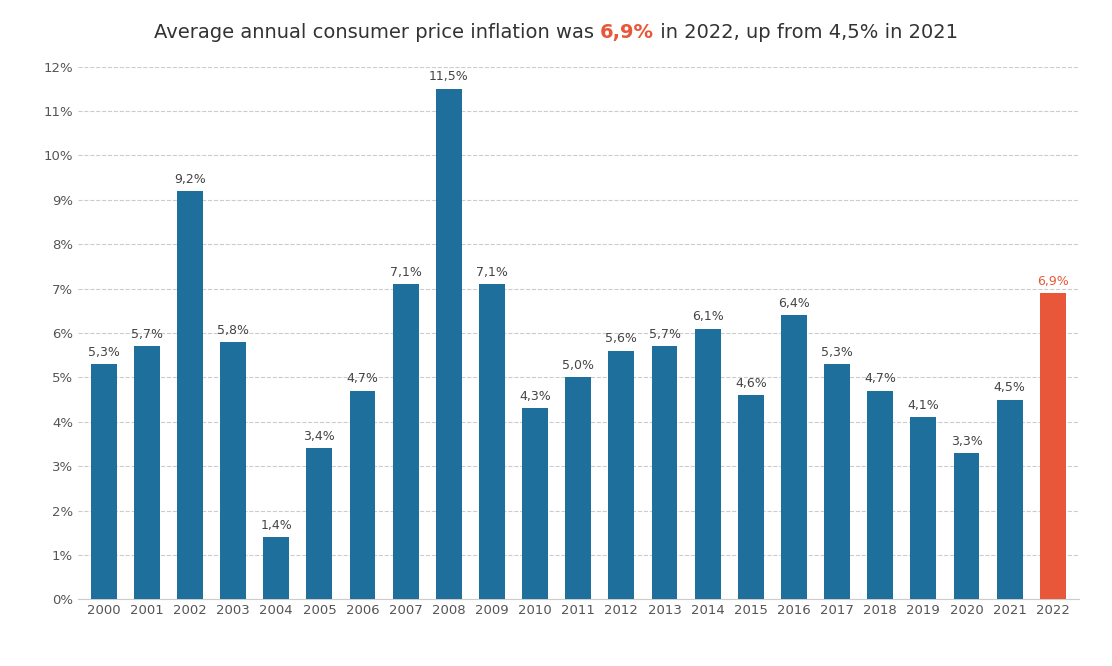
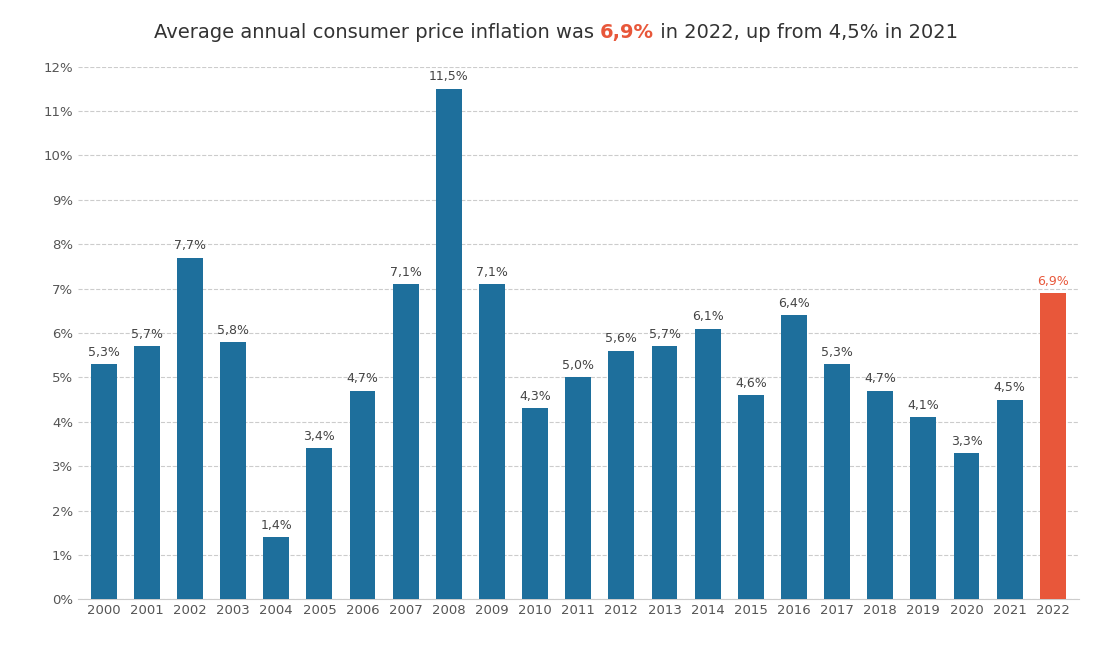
2002: 9,2% -> 7,7%
